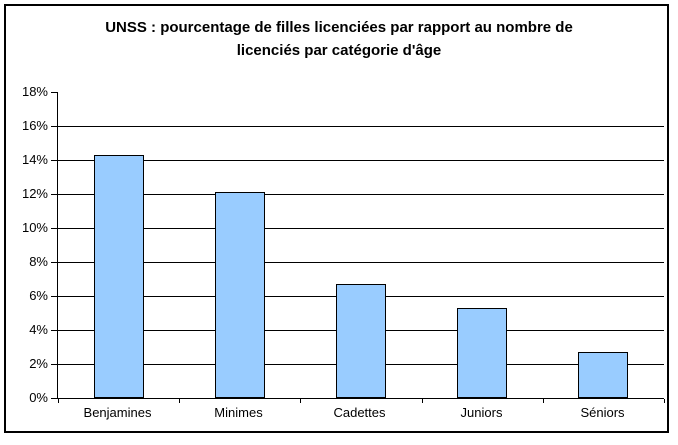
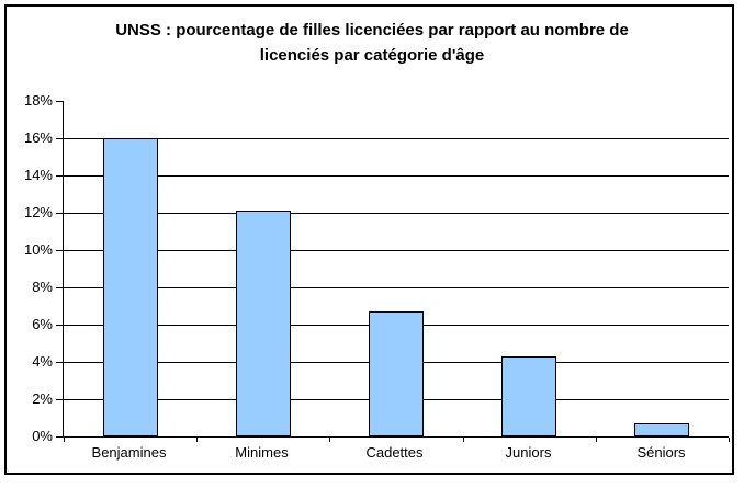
Benjamines: 14.3% -> 16.0%
Juniors: 5.3% -> 4.3%
Séniors: 2.7% -> 0.7%
